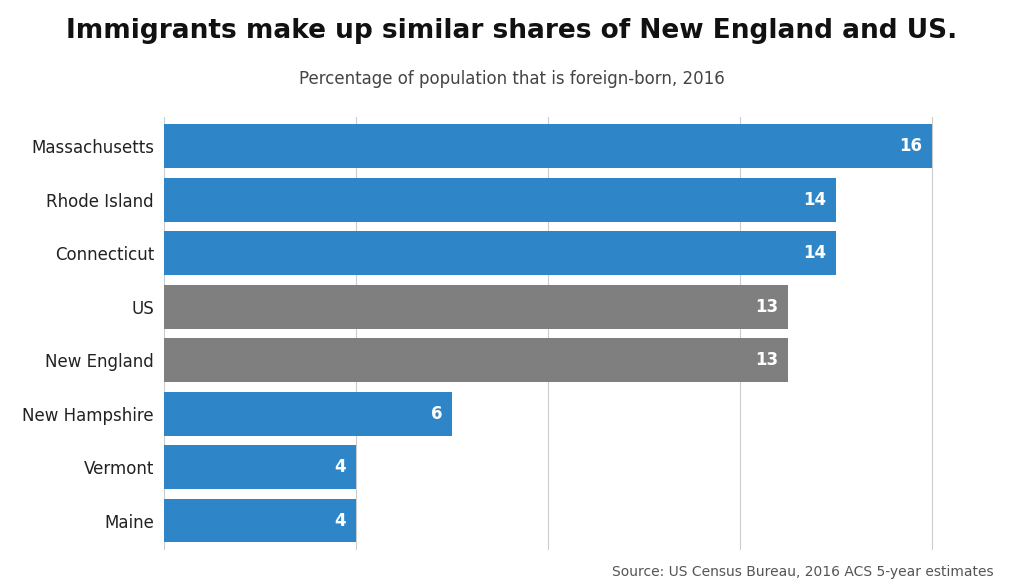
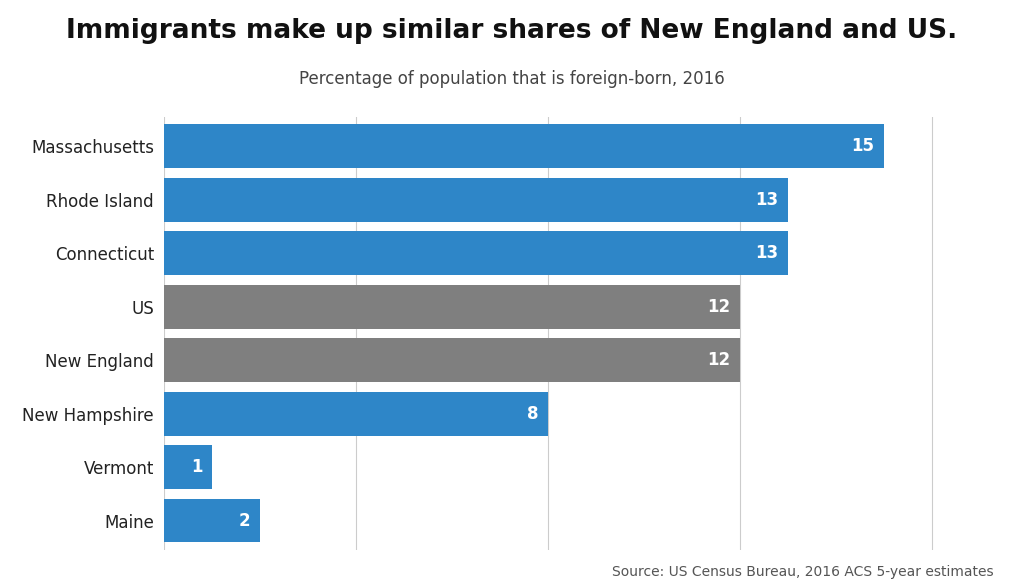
Massachusetts: 16 -> 15
Rhode Island: 14 -> 13
Connecticut: 14 -> 13
US: 13 -> 12
New England: 13 -> 12
New Hampshire: 6 -> 8
Vermont: 4 -> 1
Maine: 4 -> 2
